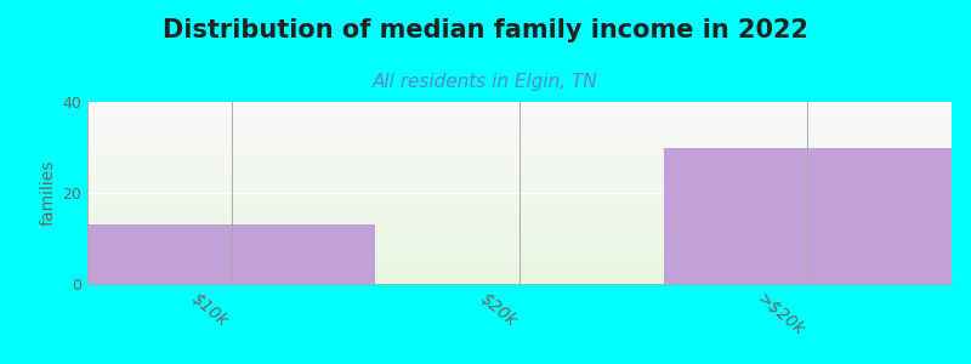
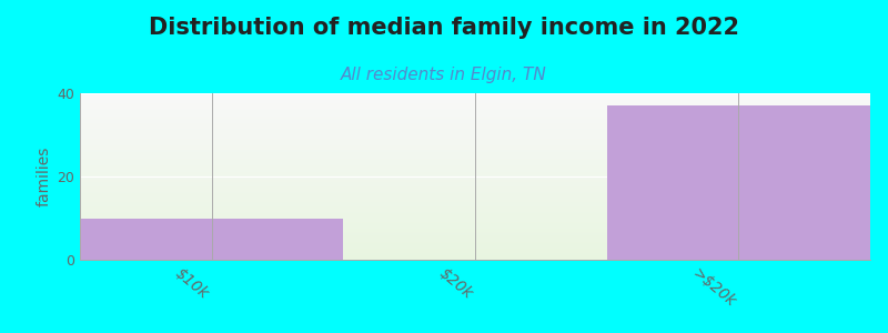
$10k: 13 -> 10
>$20k: 30 -> 37
